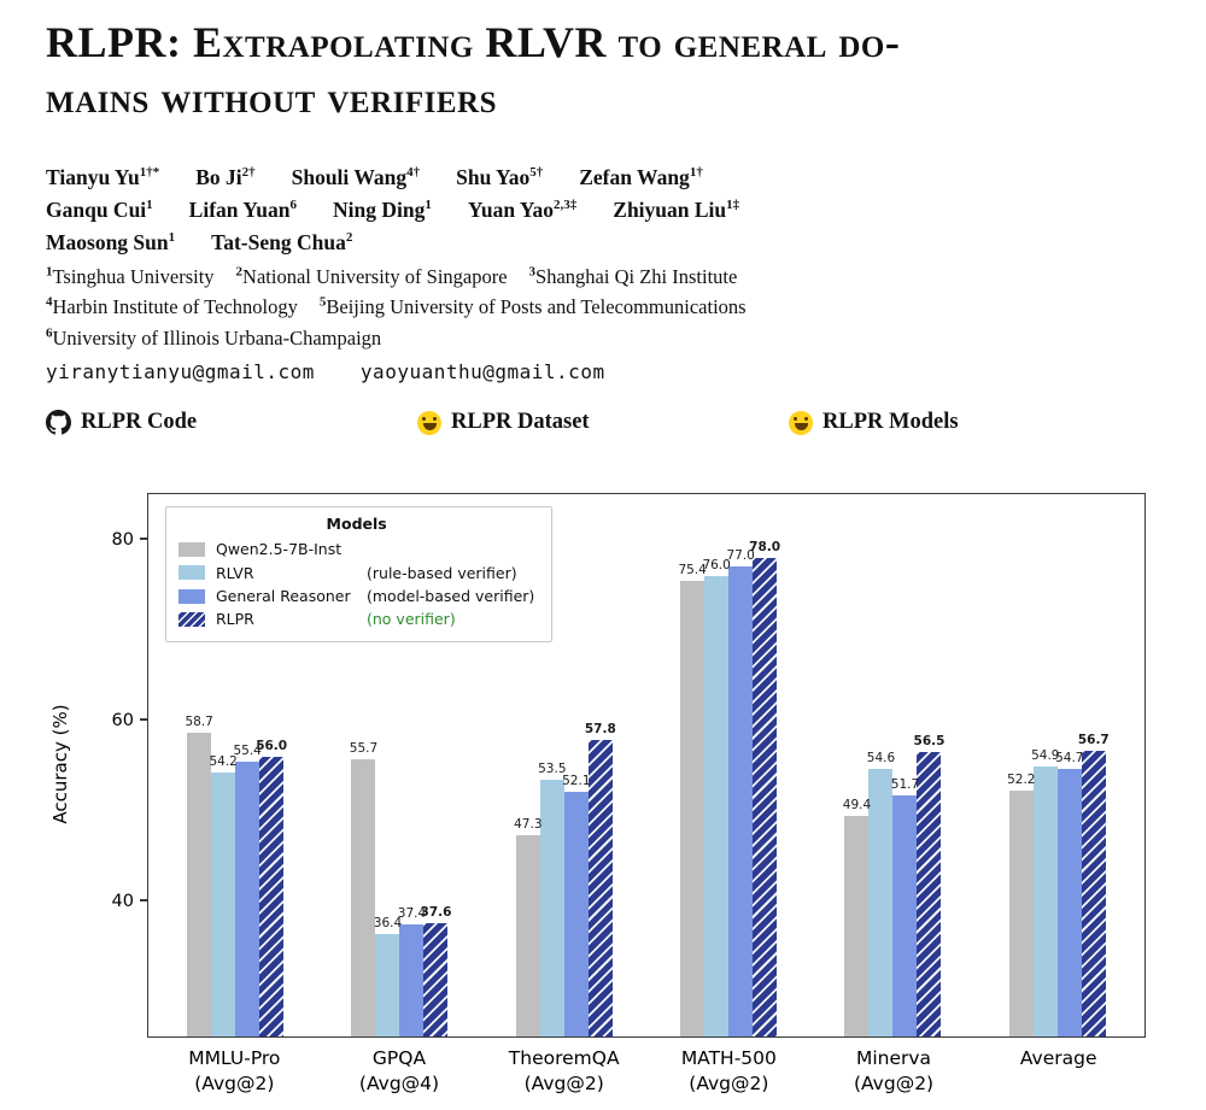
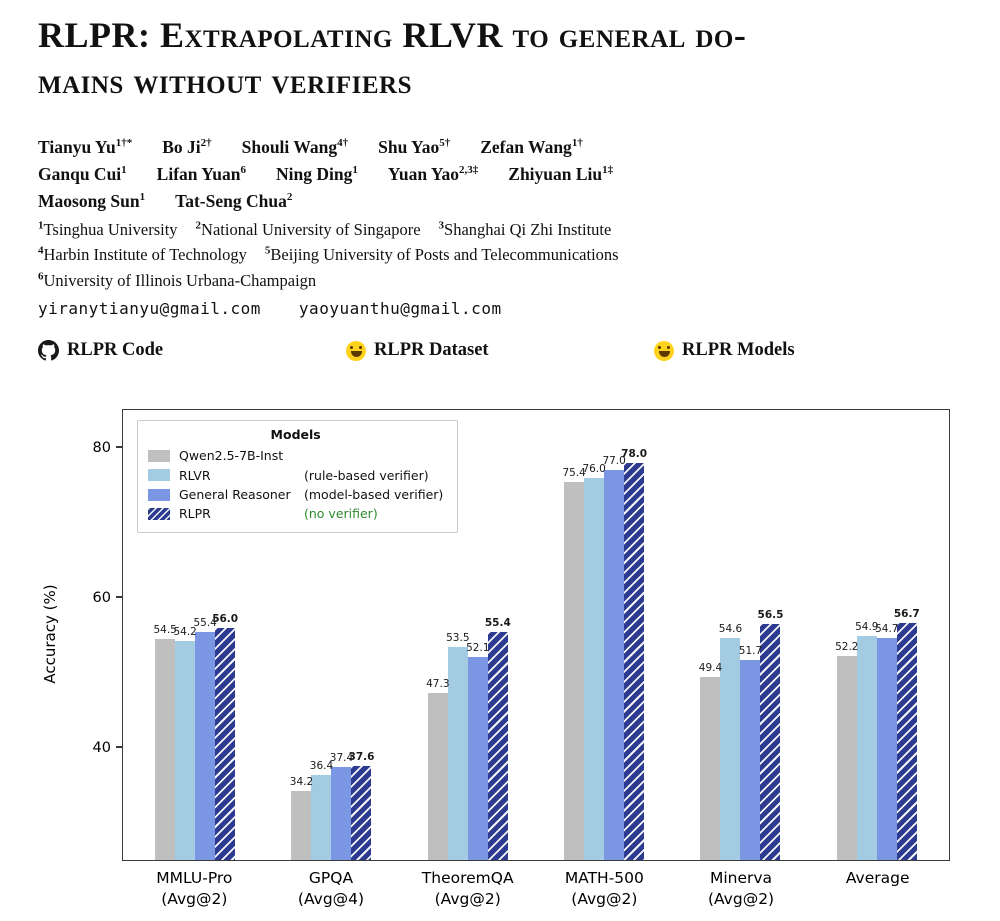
Qwen2.5-7B-Inst/MMLU-Pro: 58.7 -> 54.5
Qwen2.5-7B-Inst/GPQA: 55.7 -> 34.2
RLPR/TheoremQA: 57.8 -> 55.4
